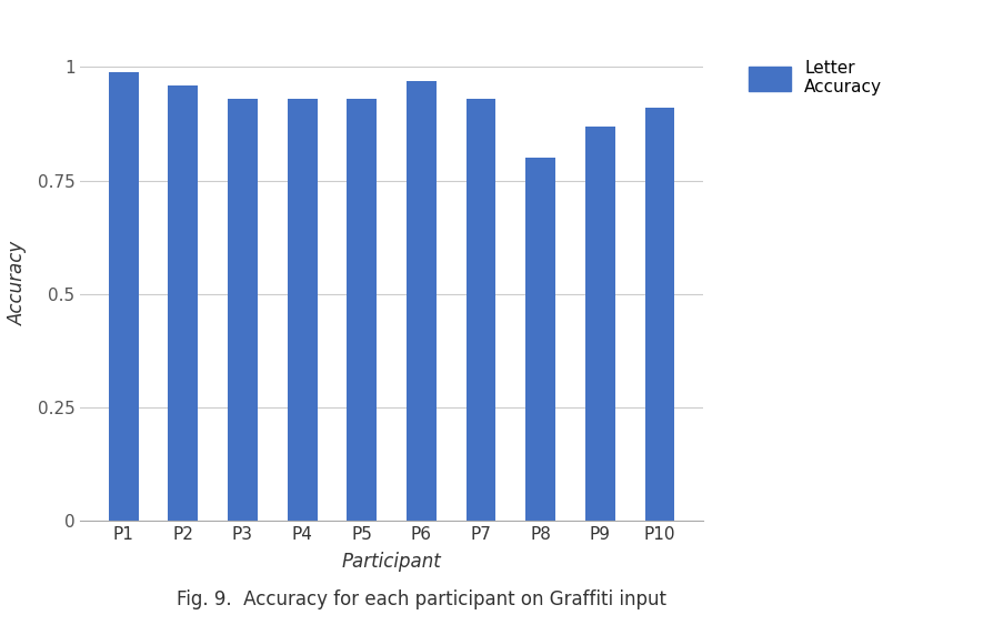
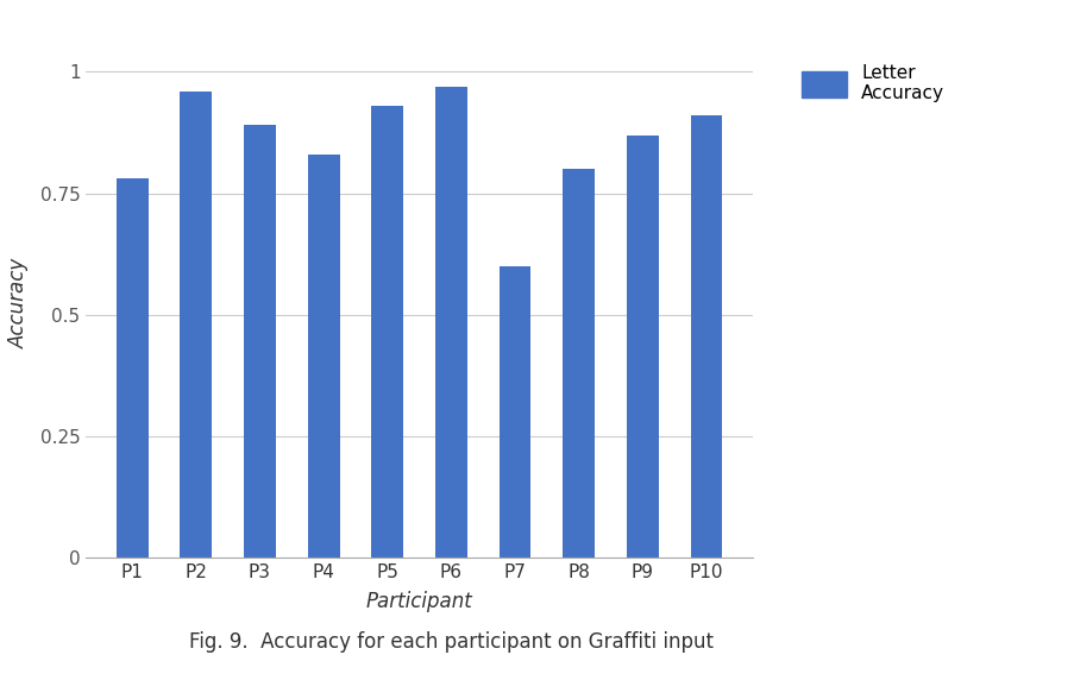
P1: 0.99 -> 0.78
P3: 0.93 -> 0.89
P4: 0.93 -> 0.83
P7: 0.93 -> 0.60
